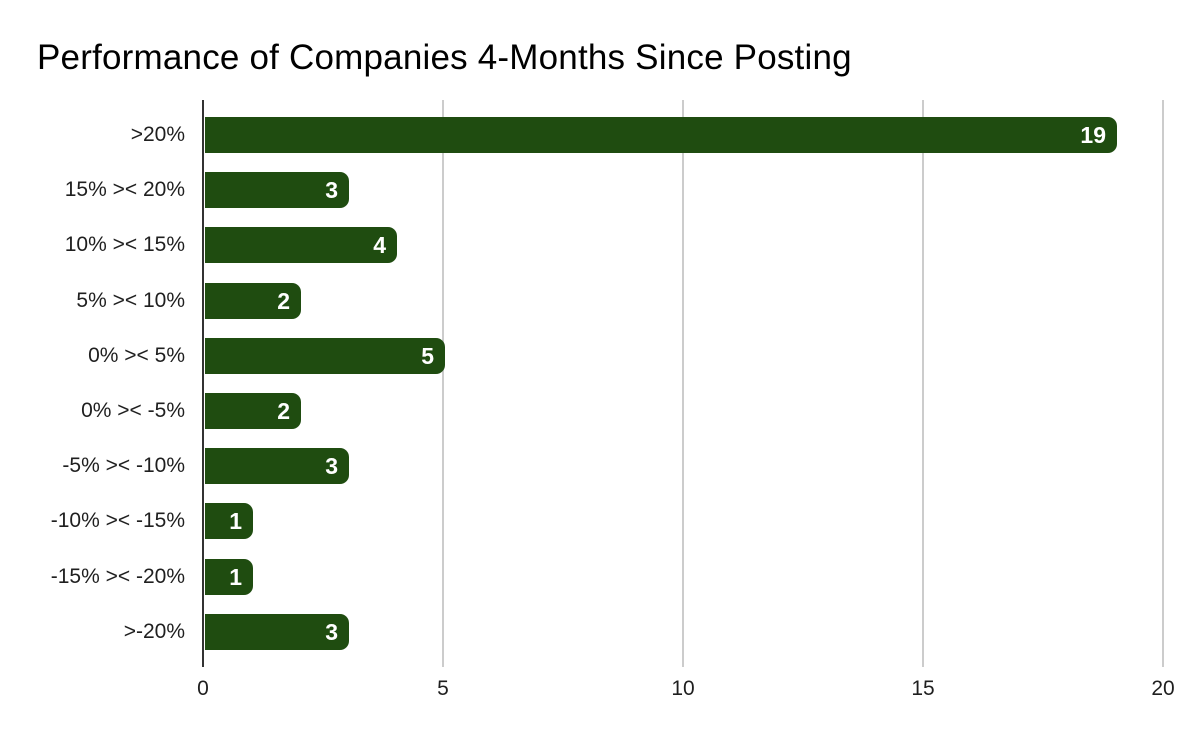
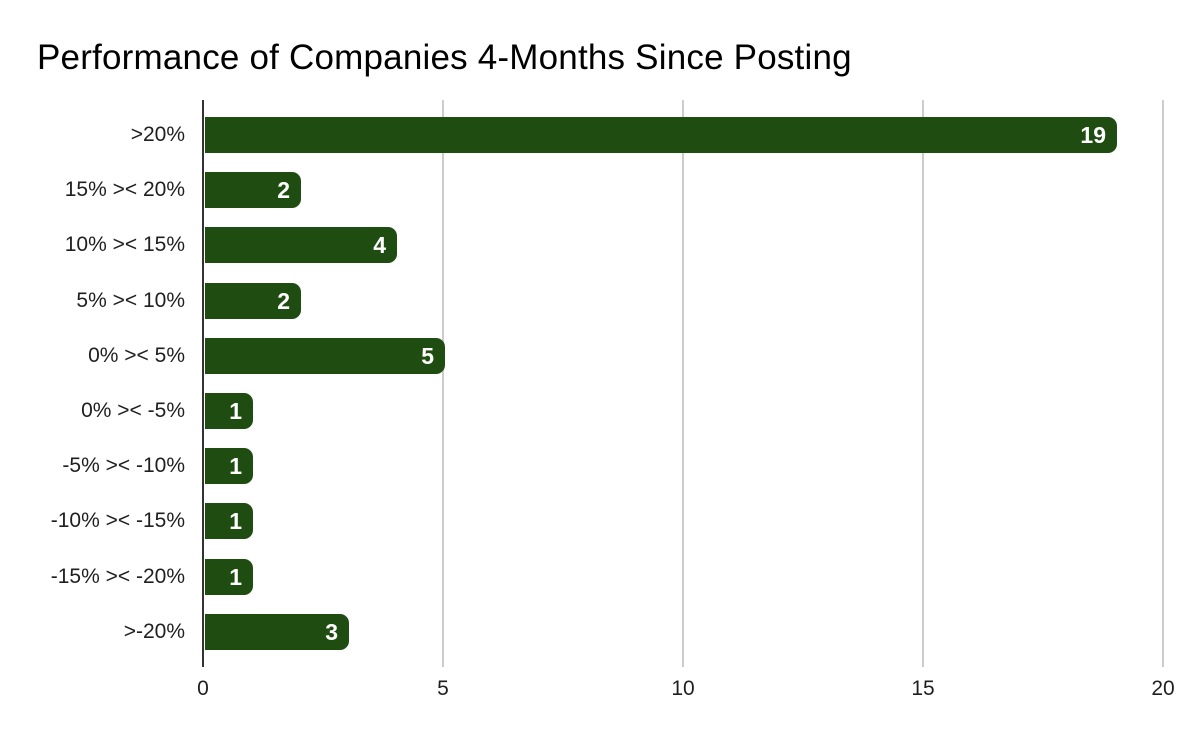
15% >< 20%: 3 -> 2
0% >< -5%: 2 -> 1
-5% >< -10%: 3 -> 1
